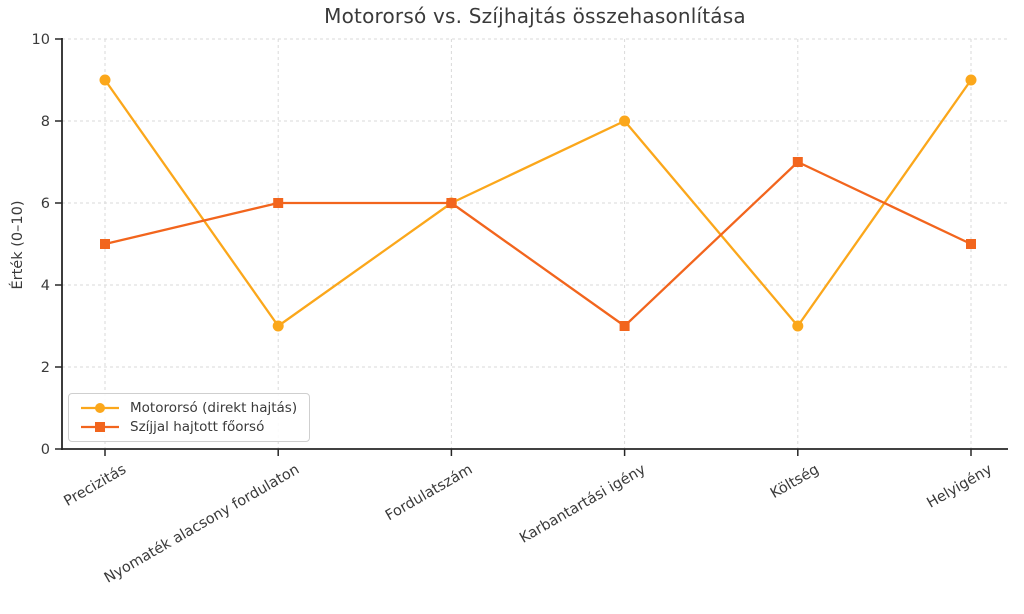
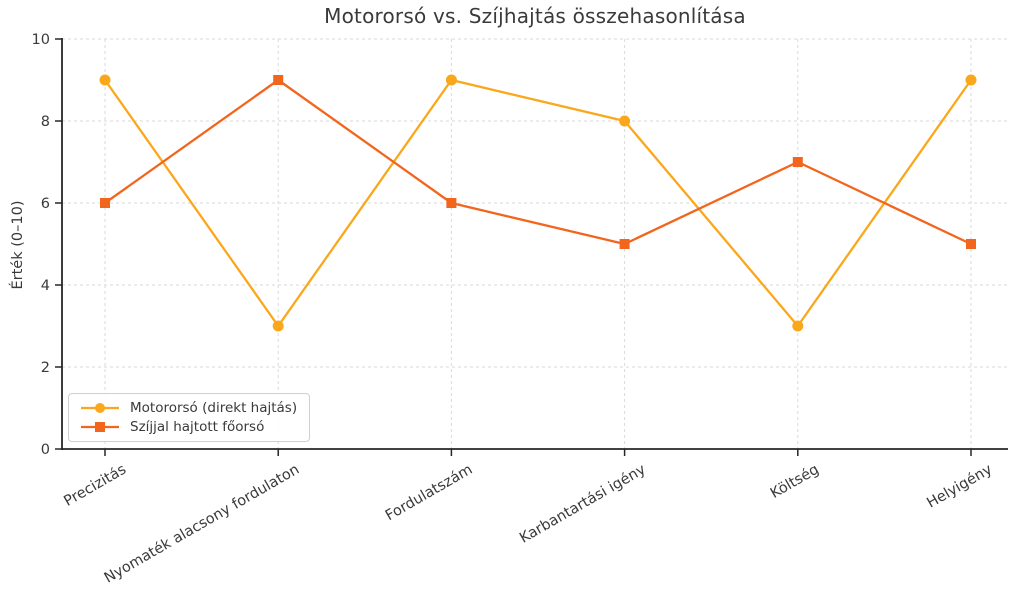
Szíjjal hajtott főorsó/Precizitás: 5 -> 6
Szíjjal hajtott főorsó/Nyomaték alacsony fordulaton: 6 -> 9
Motororsó (direkt hajtás)/Fordulatszám: 6 -> 9
Szíjjal hajtott főorsó/Karbantartási igény: 3 -> 5
